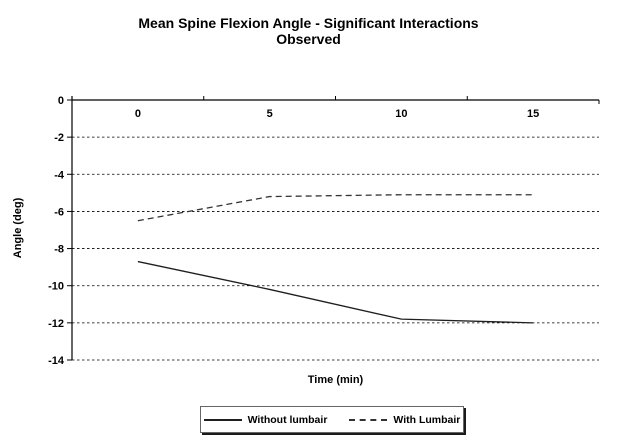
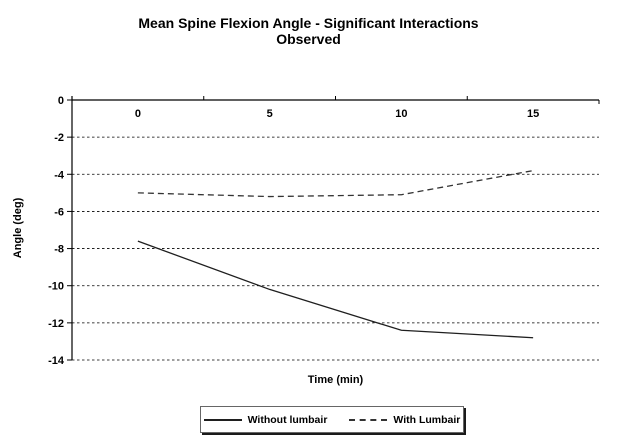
Without lumbair/0: -8.7 -> -7.6
With Lumbair/0: -6.5 -> -5.0
Without lumbair/10: -11.8 -> -12.4
Without lumbair/15: -12.0 -> -12.8
With Lumbair/15: -5.1 -> -3.8
